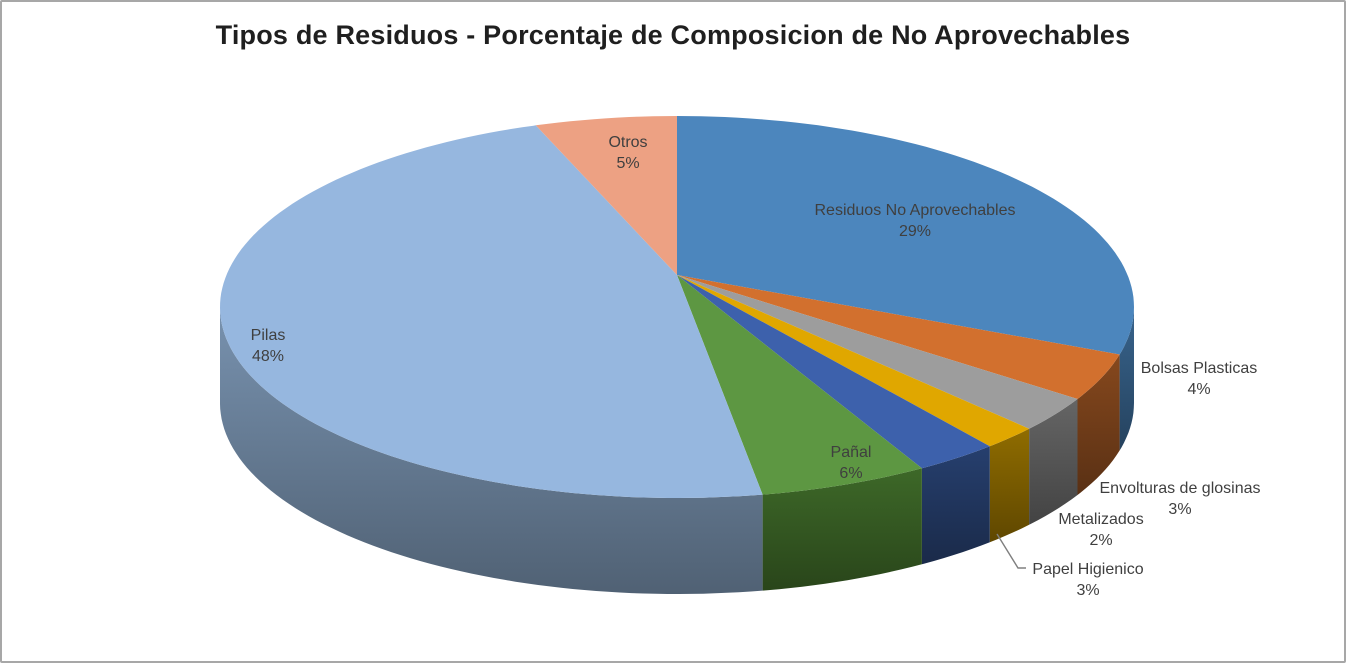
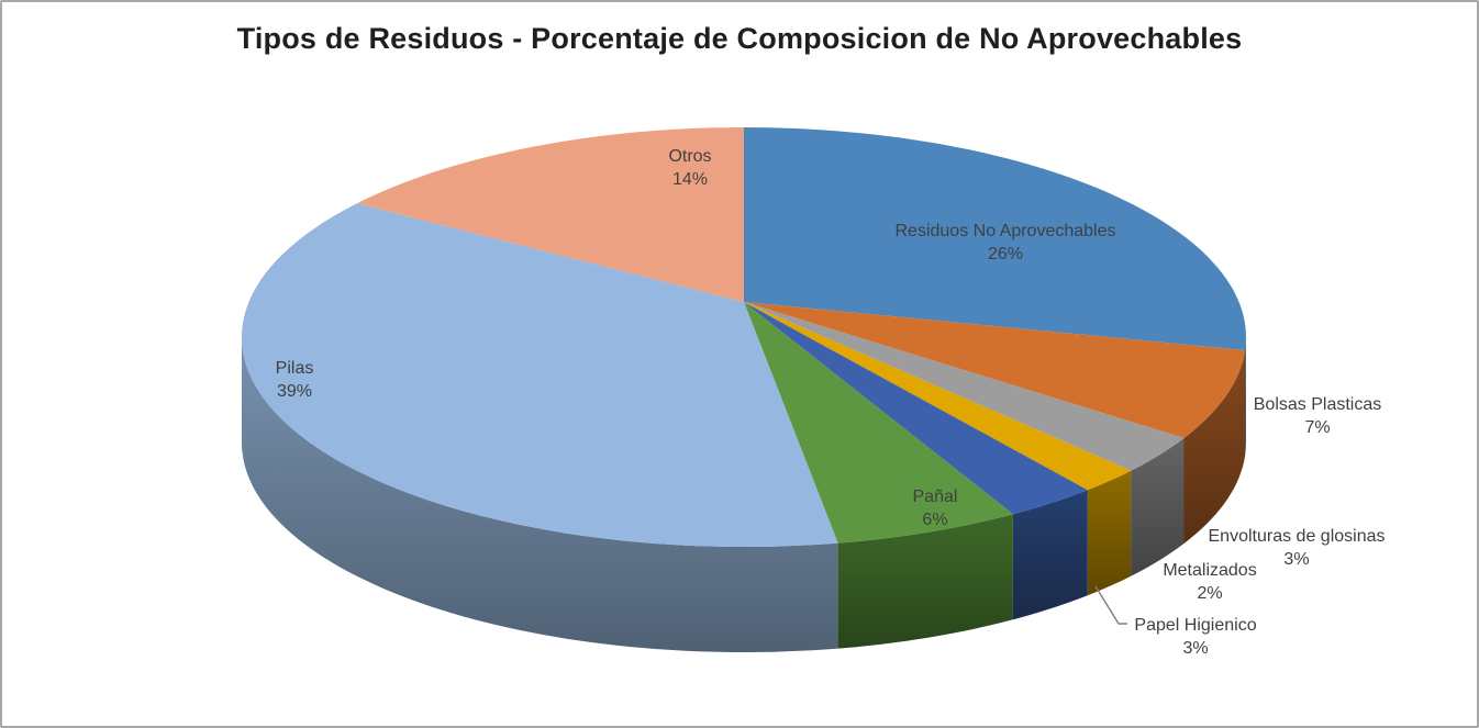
Residuos No Aprovechables: 29% -> 26%
Bolsas Plasticas: 4% -> 7%
Pilas: 48% -> 39%
Otros: 5% -> 14%
